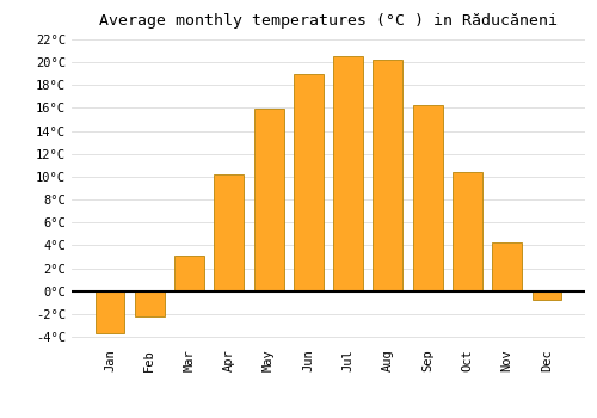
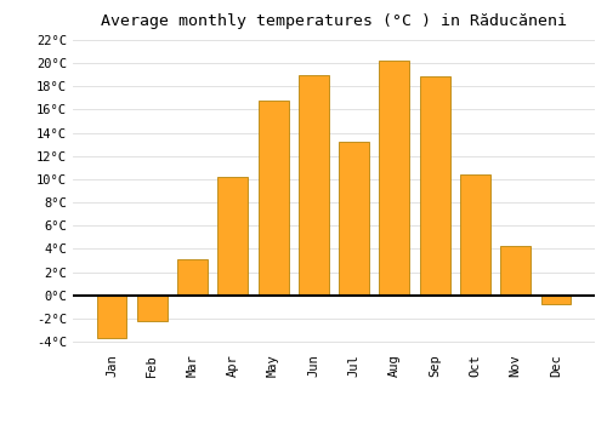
May: 15.9°C -> 16.8°C
Jul: 20.5°C -> 13.2°C
Sep: 16.2°C -> 18.8°C
